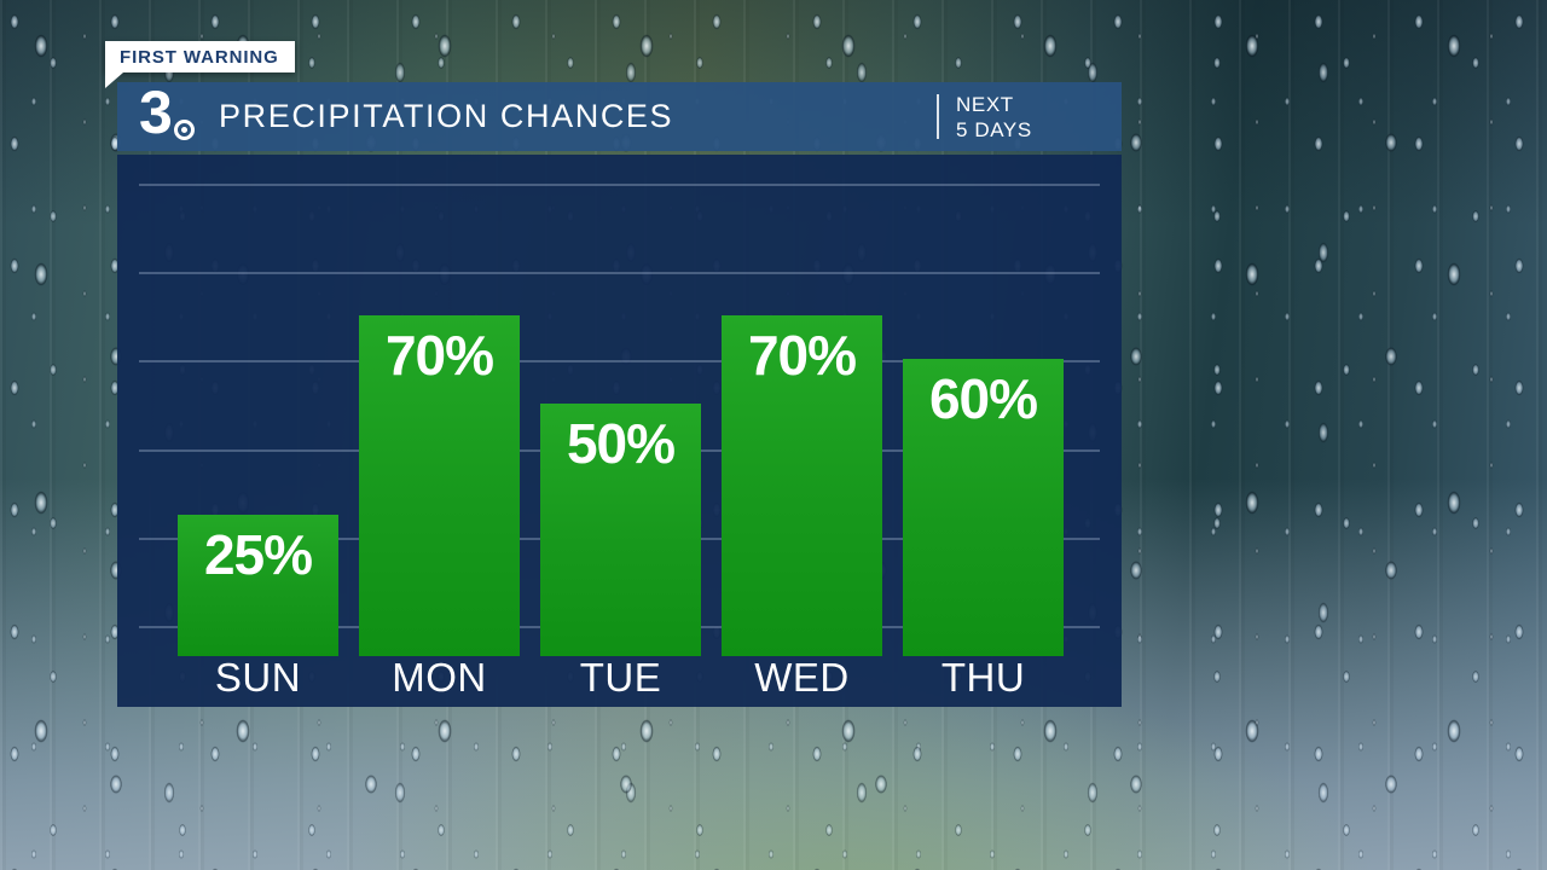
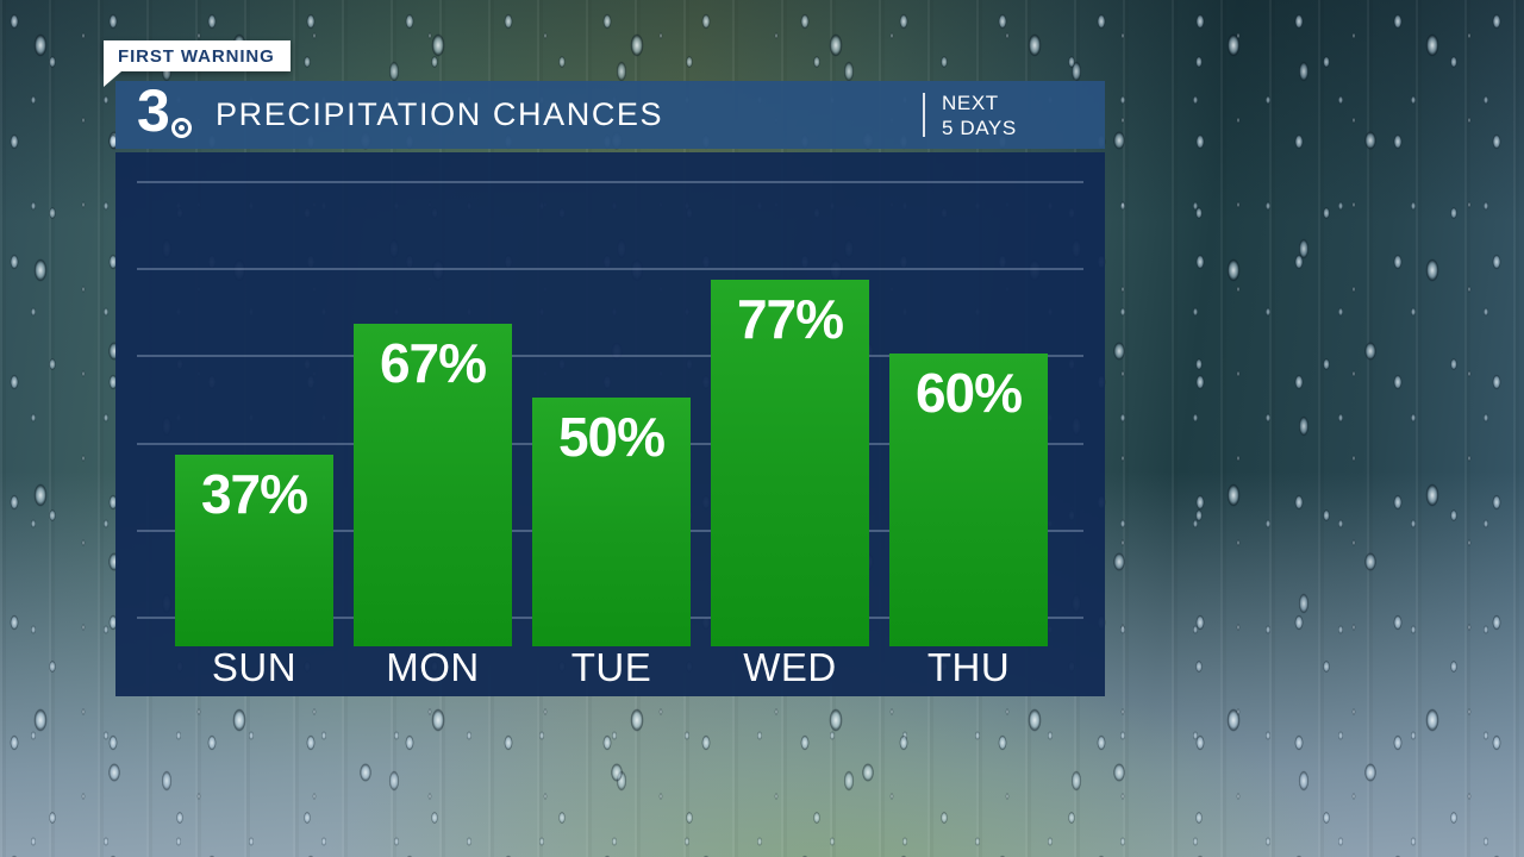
SUN: 25% -> 37%
MON: 70% -> 67%
WED: 70% -> 77%
